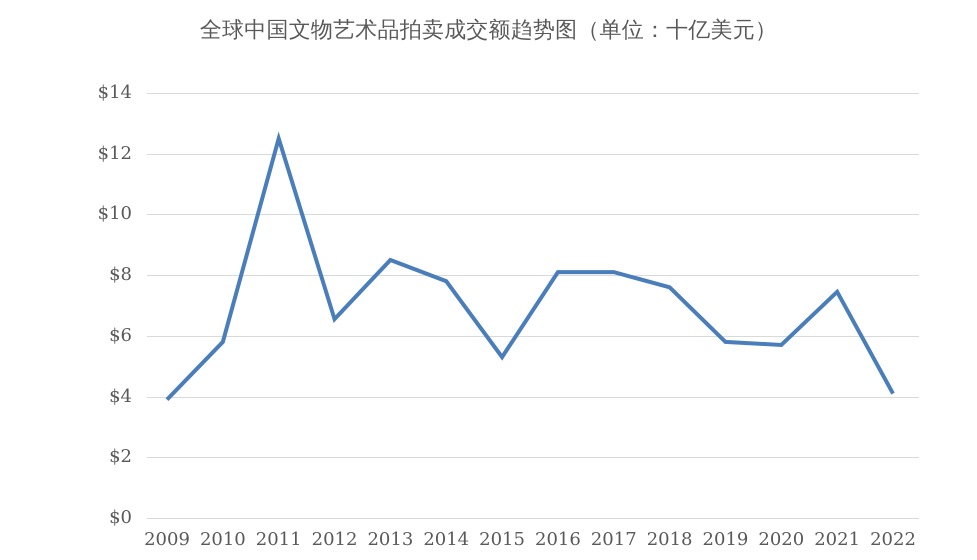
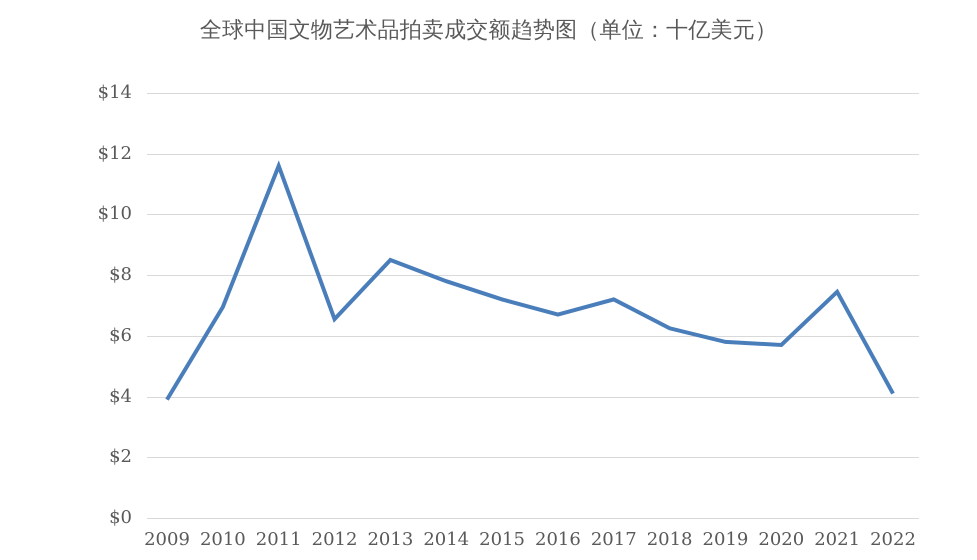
2010: $5.8 -> $7.0
2011: $12.5 -> $11.6
2015: $5.3 -> $7.2
2016: $8.1 -> $6.7
2017: $8.1 -> $7.2
2018: $7.6 -> $6.2
